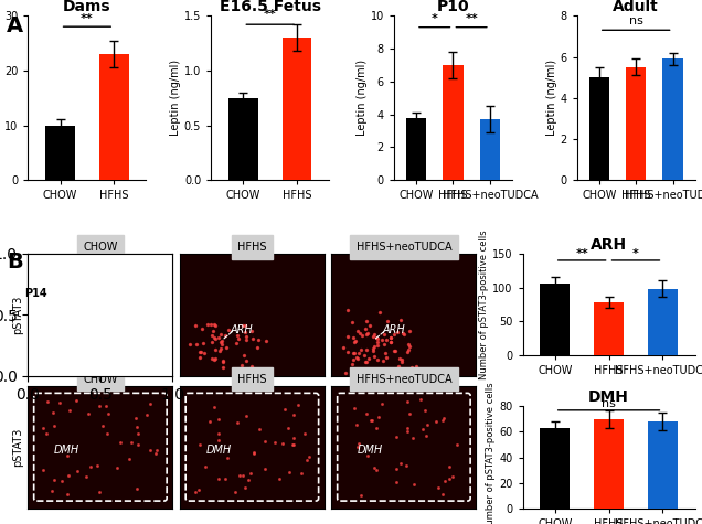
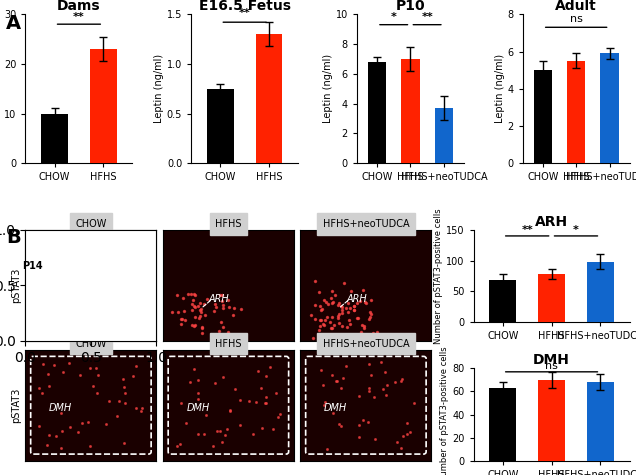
P10/CHOW: 3.8 -> 6.8
ARH/CHOW: 105 -> 68
